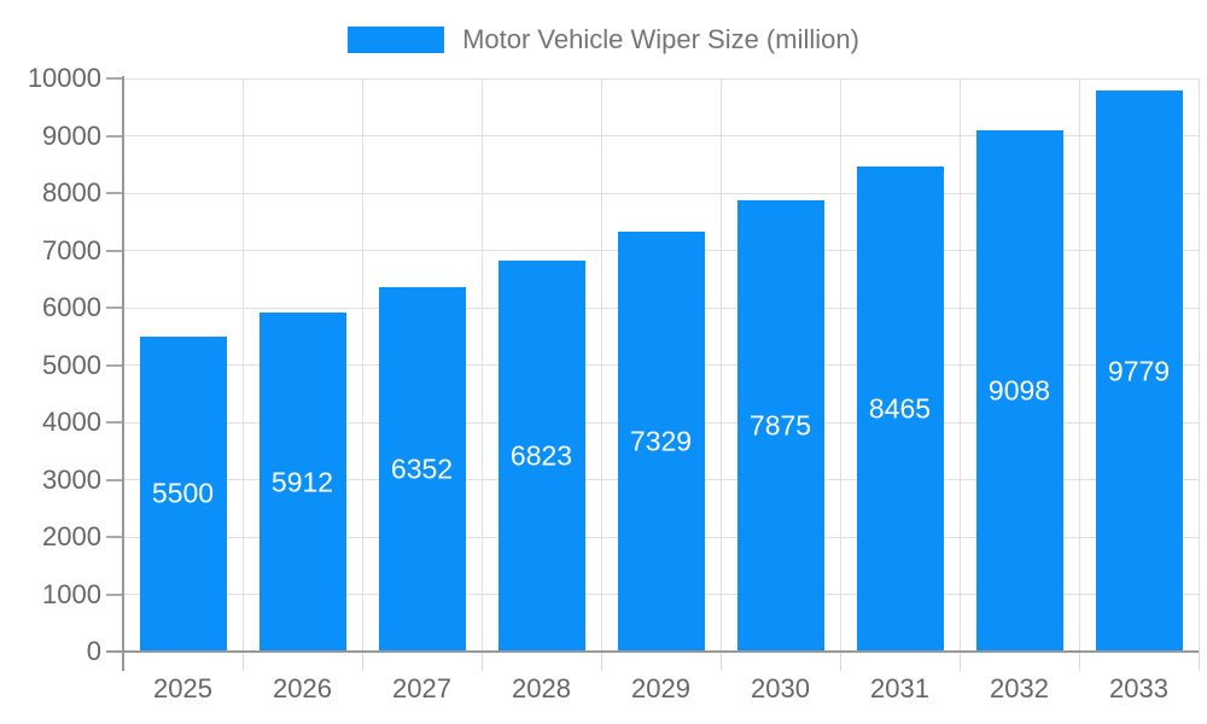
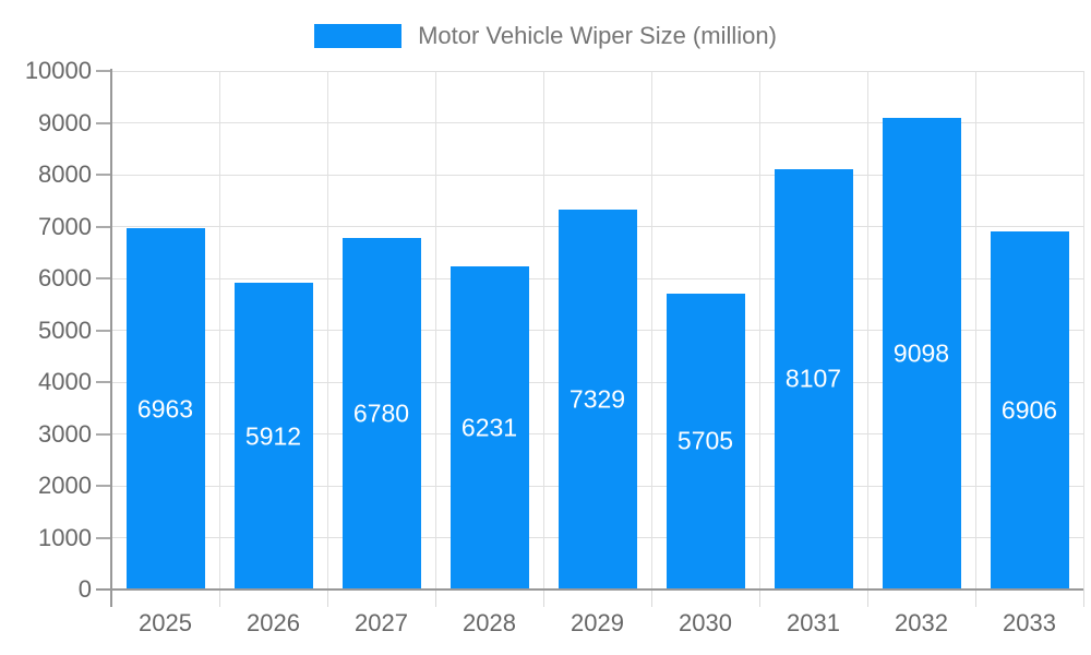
2025: 5500 -> 6963
2027: 6352 -> 6780
2028: 6823 -> 6231
2030: 7875 -> 5705
2031: 8465 -> 8107
2033: 9779 -> 6906
